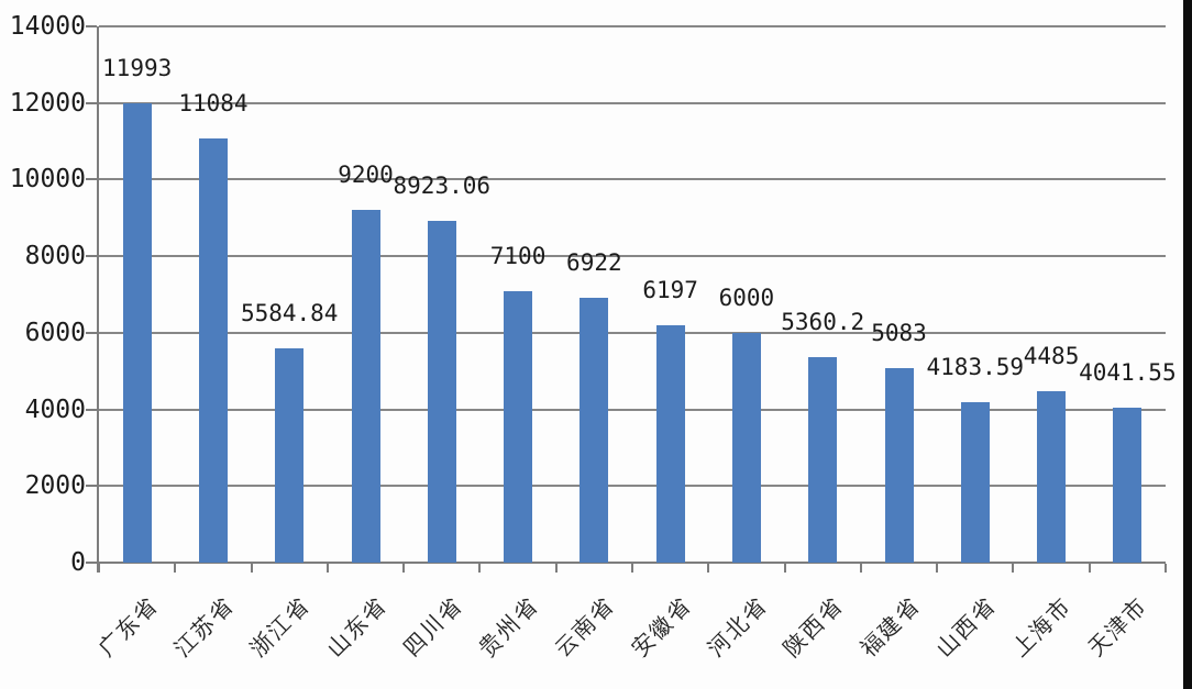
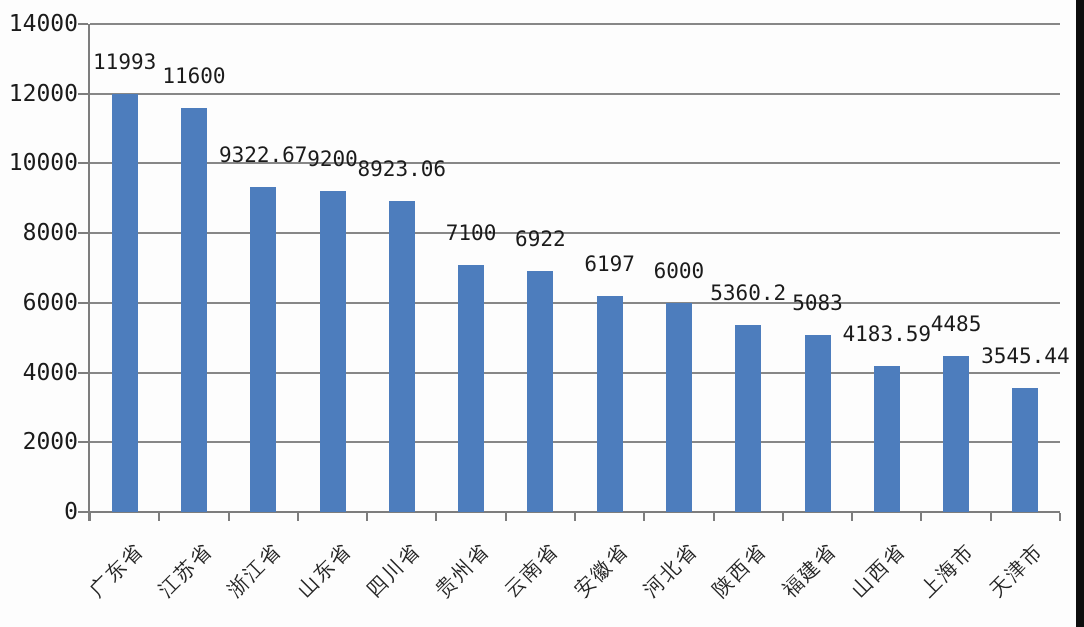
江苏省: 11084 -> 11600
浙江省: 5584.84 -> 9322.67
天津市: 4041.55 -> 3545.44
